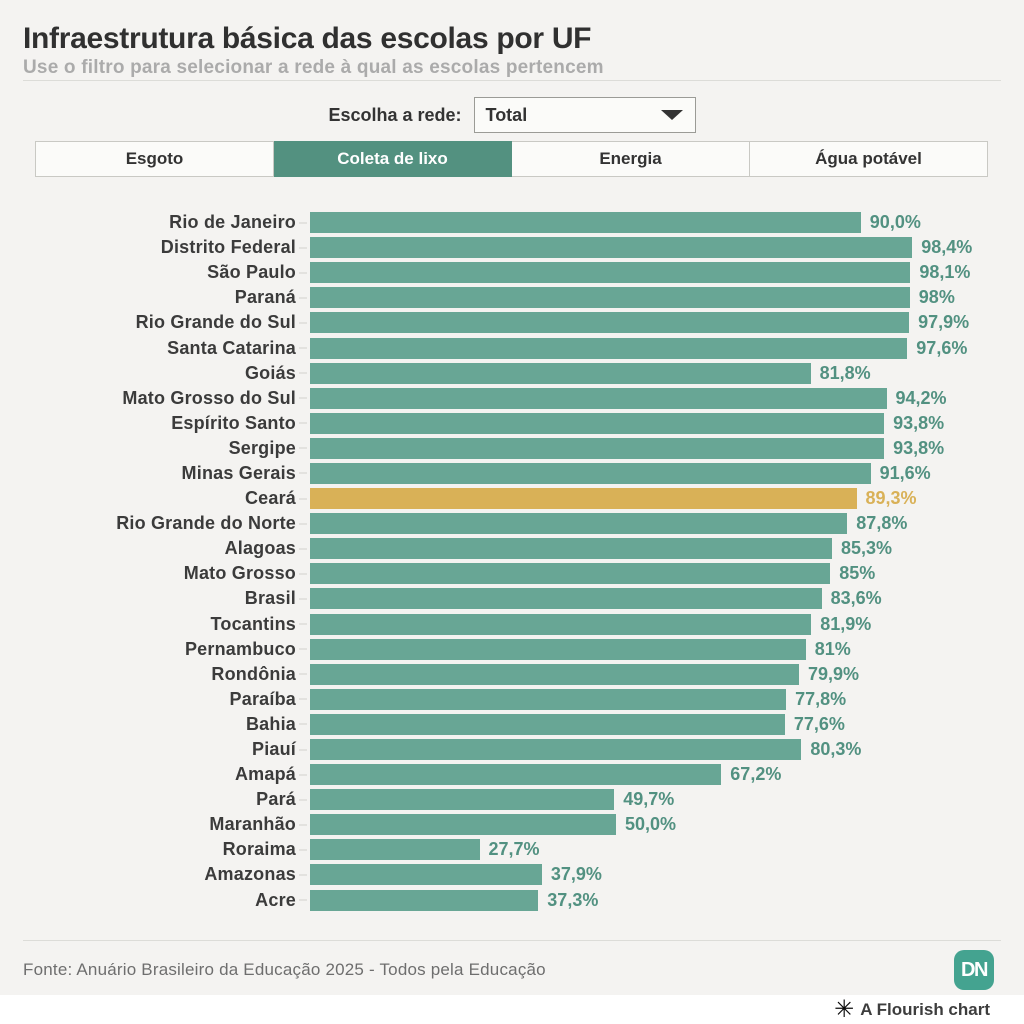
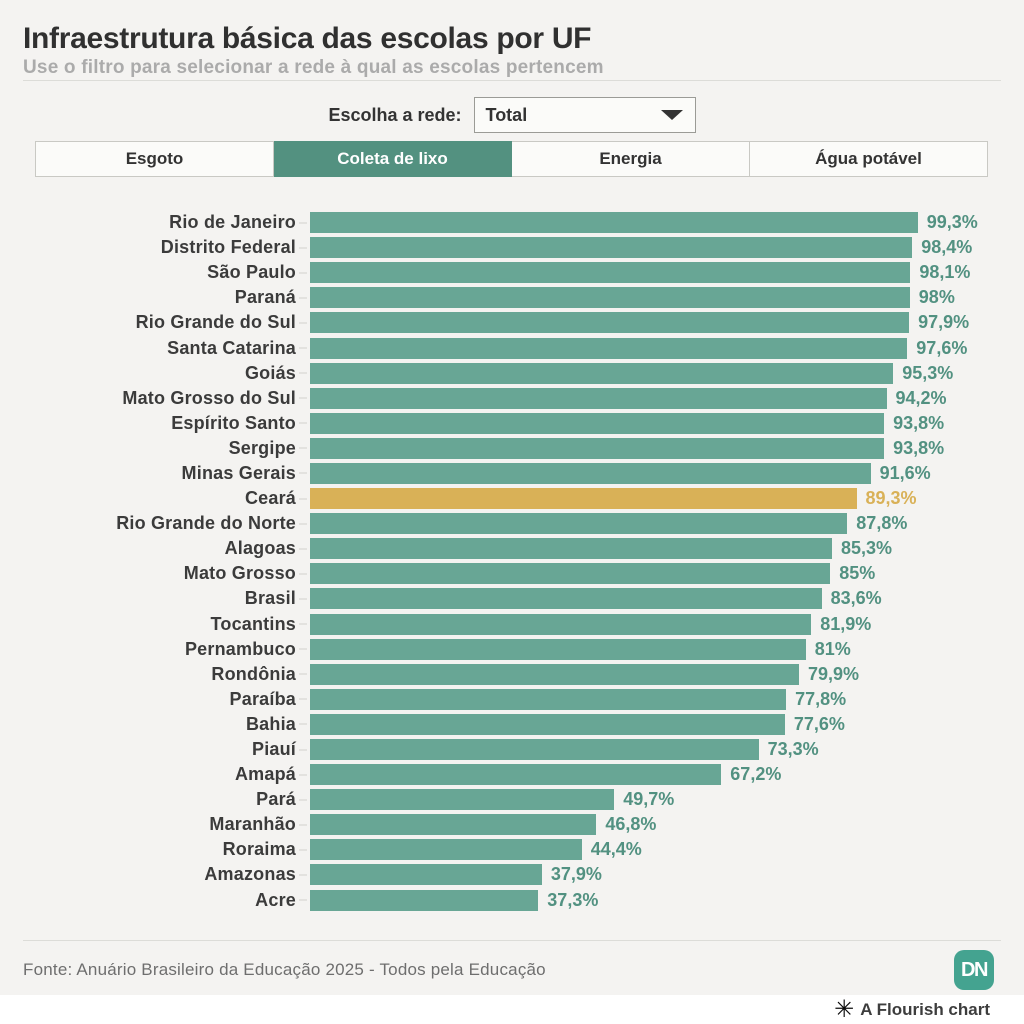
Rio de Janeiro: 90,0% -> 99,3%
Goiás: 81,8% -> 95,3%
Piauí: 80,3% -> 73,3%
Maranhão: 50,0% -> 46,8%
Roraima: 27,7% -> 44,4%
